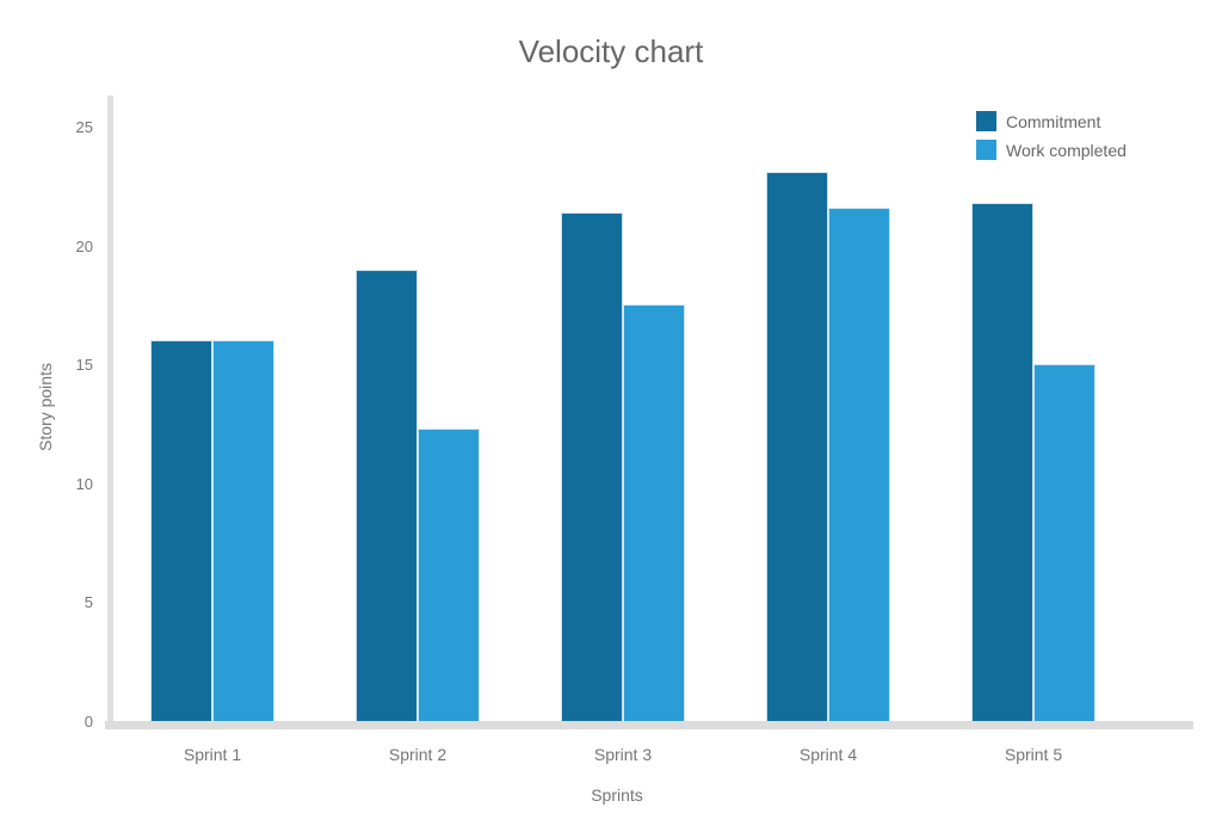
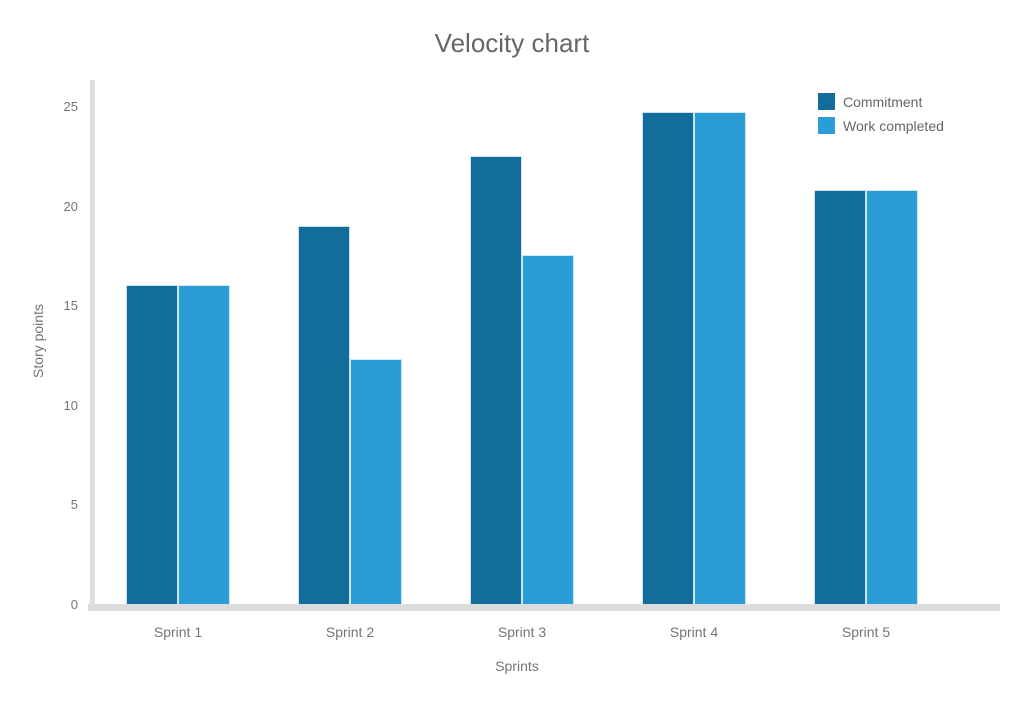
Commitment/Sprint 3: 21.4 -> 22.5
Commitment/Sprint 4: 23.1 -> 24.7
Work completed/Sprint 4: 21.6 -> 24.7
Commitment/Sprint 5: 21.8 -> 20.8
Work completed/Sprint 5: 15.0 -> 20.8
